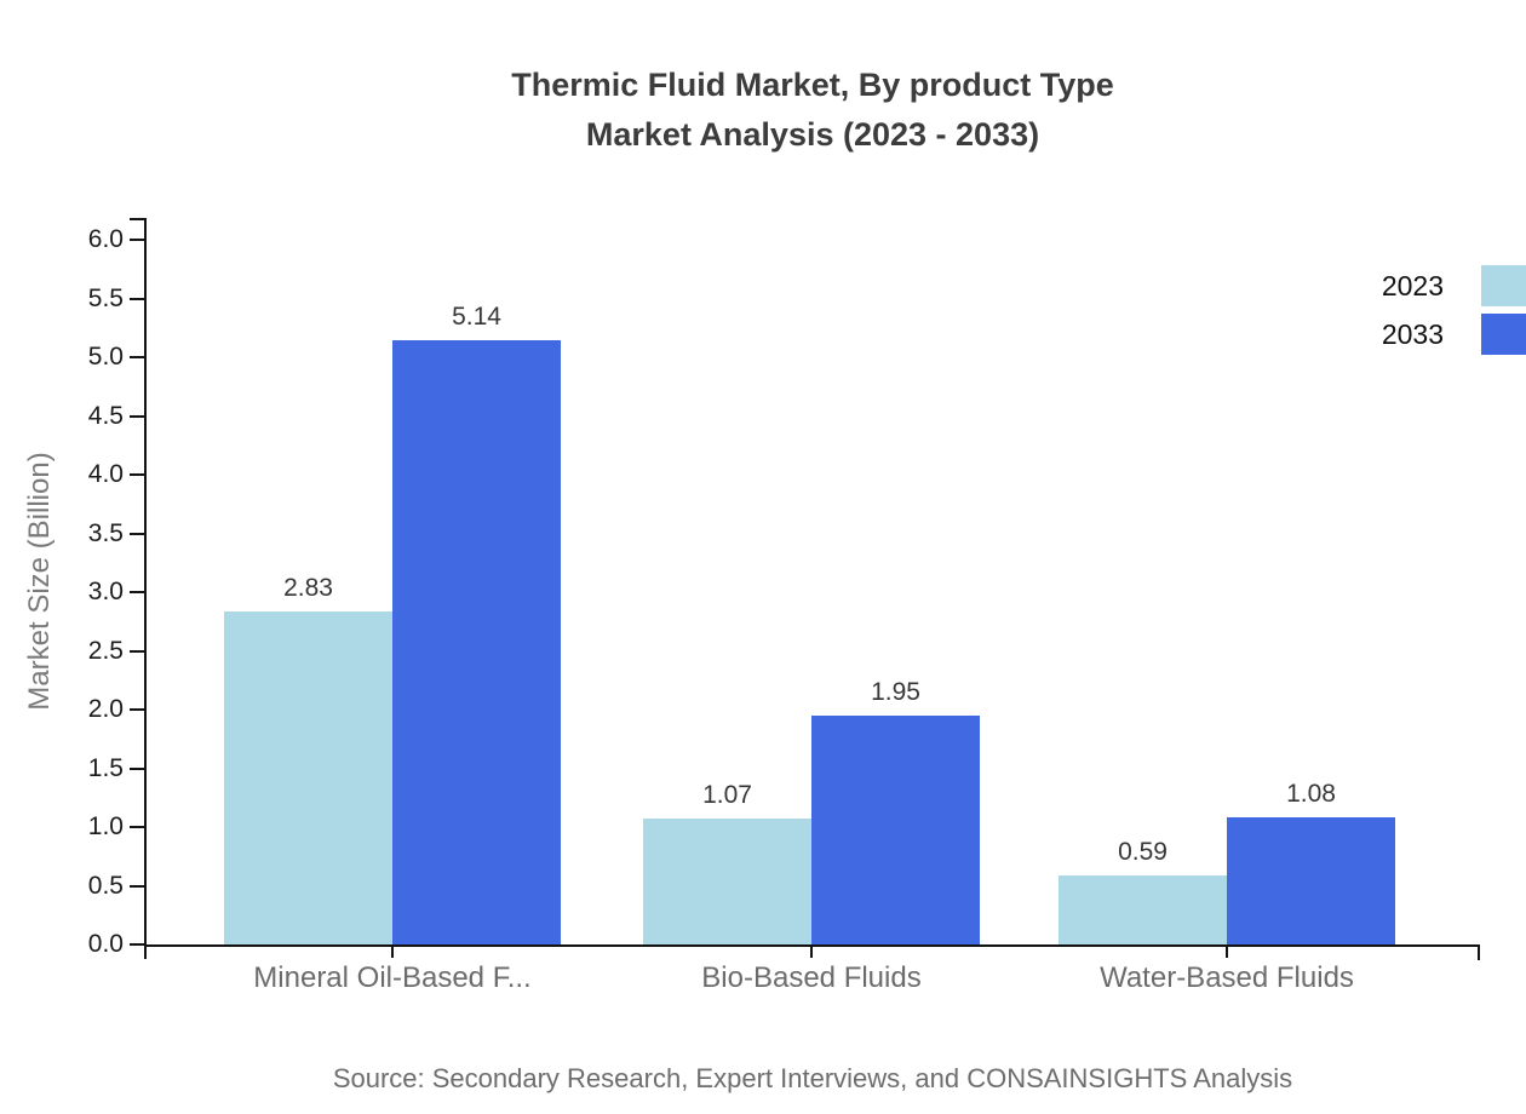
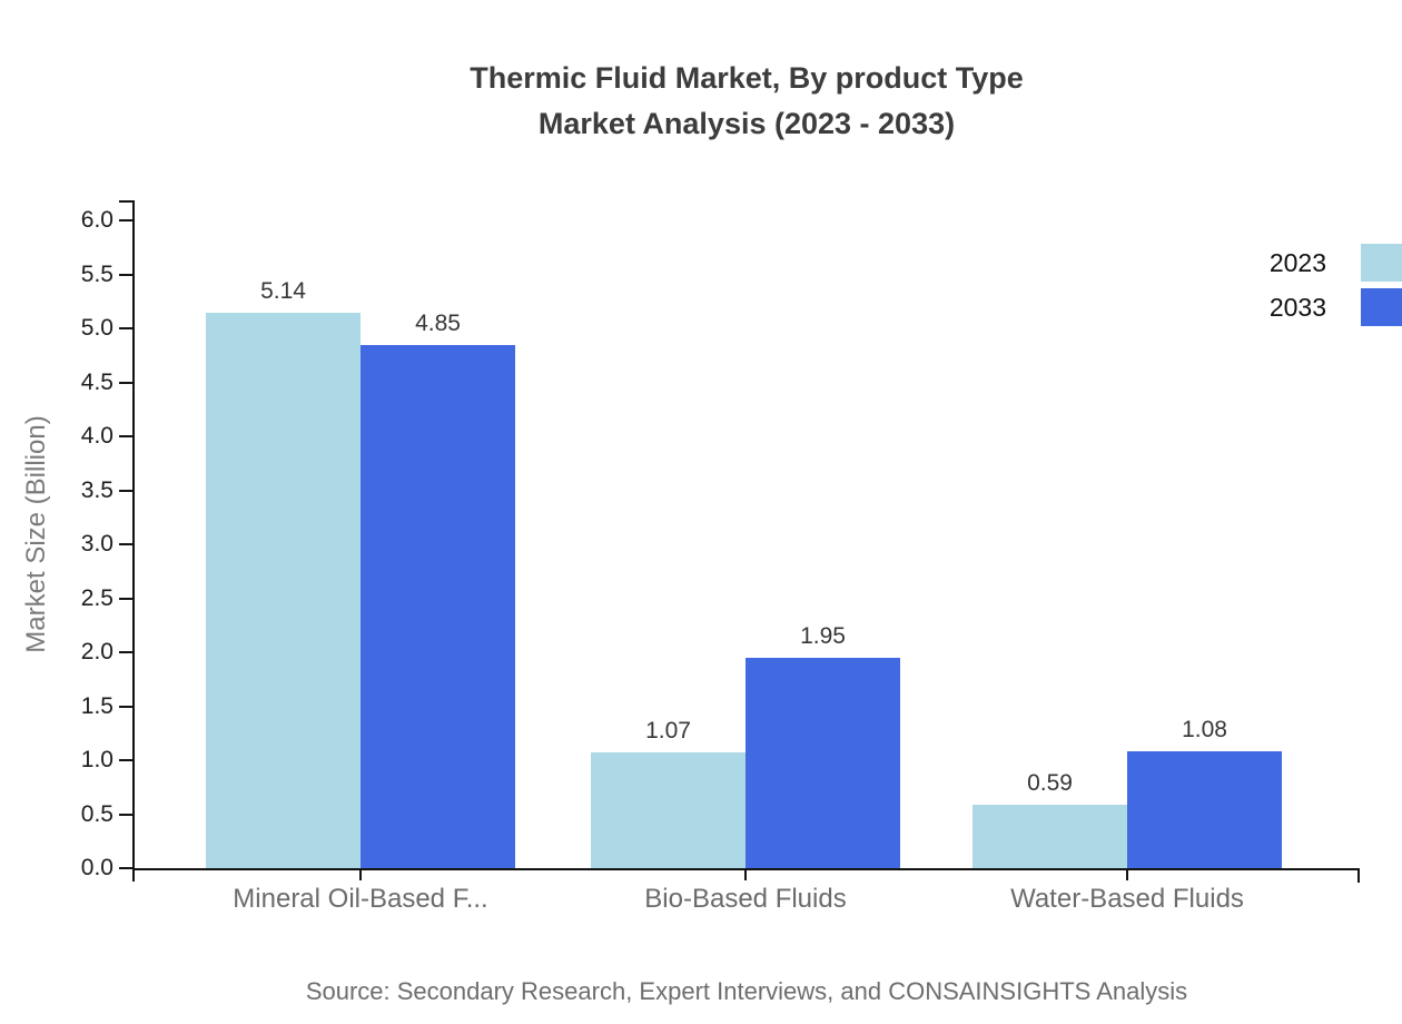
2023/Mineral Oil-Based F...: 2.83 -> 5.14
2033/Mineral Oil-Based F...: 5.14 -> 4.85
